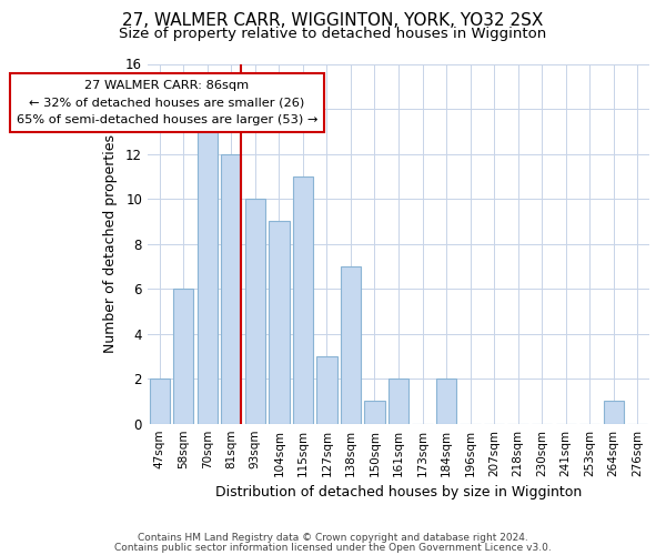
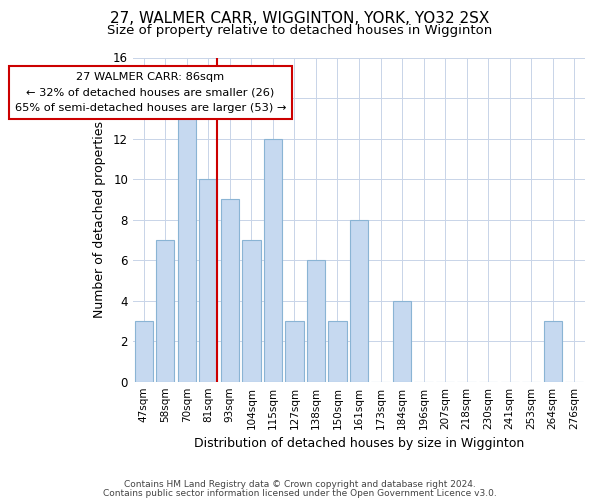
47sqm: 2 -> 3
58sqm: 6 -> 7
81sqm: 12 -> 10
93sqm: 10 -> 9
104sqm: 9 -> 7
115sqm: 11 -> 12
138sqm: 7 -> 6
150sqm: 1 -> 3
161sqm: 2 -> 8
184sqm: 2 -> 4
264sqm: 1 -> 3
